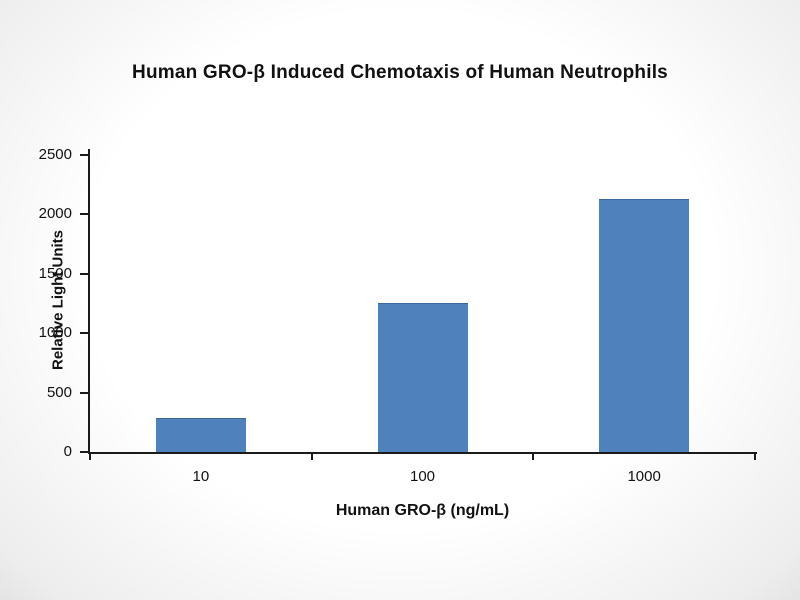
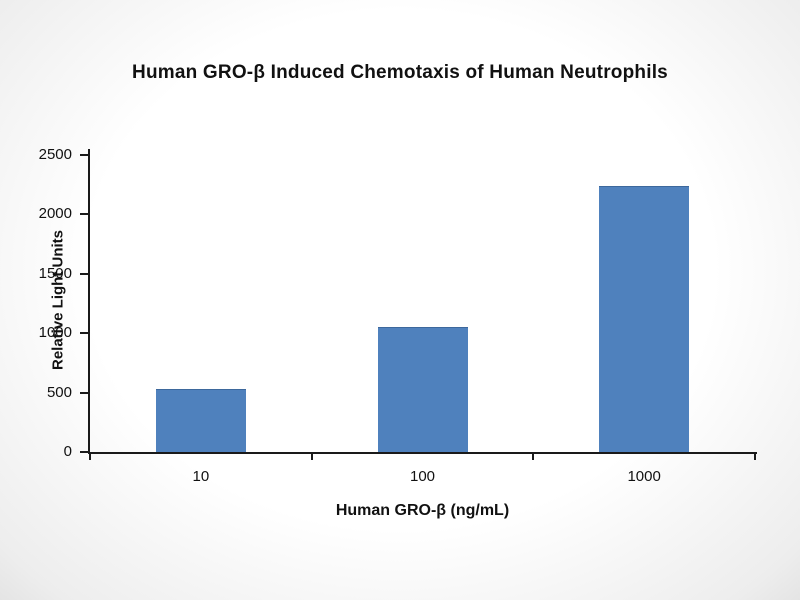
10: 280 -> 520
100: 1250 -> 1040
1000: 2120 -> 2230
